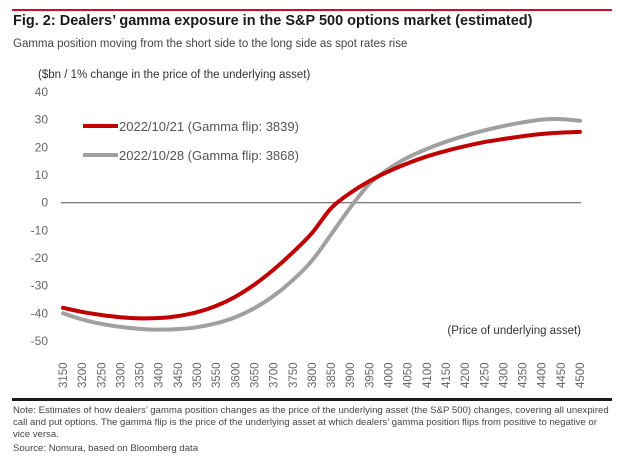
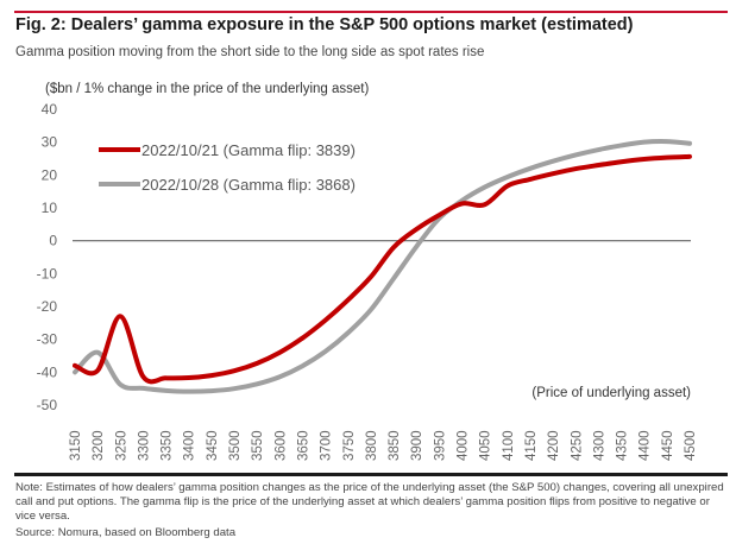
2022/10/28 (Gamma flip: 3868)/3200: -42 -> -34
2022/10/21 (Gamma flip: 3839)/3250: -41 -> -23
2022/10/21 (Gamma flip: 3839)/4050: 14 -> 11
